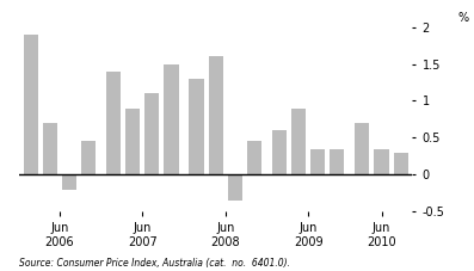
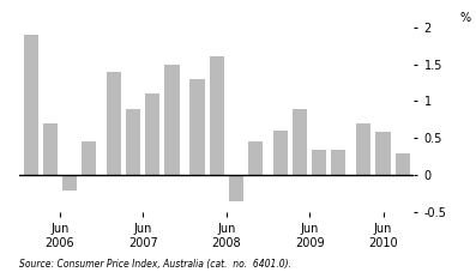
Jun 2010: 0.35 -> 0.58
